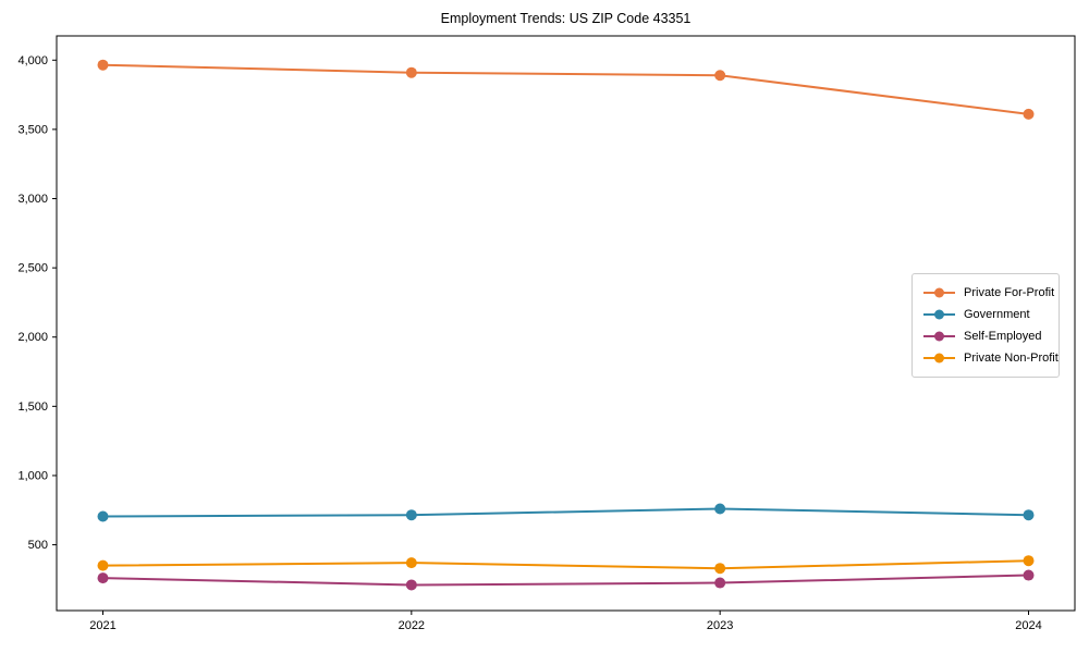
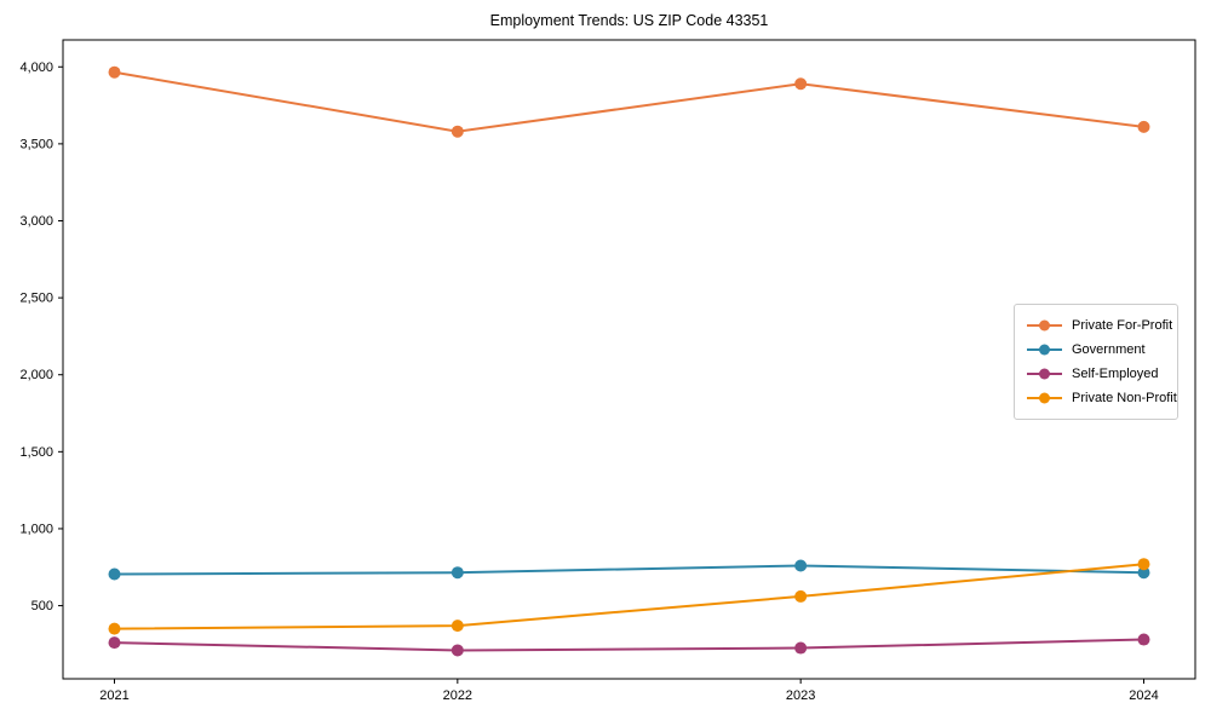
Private For-Profit/2022: 3910 -> 3580
Private Non-Profit/2023: 330 -> 560
Private Non-Profit/2024: 380 -> 770
